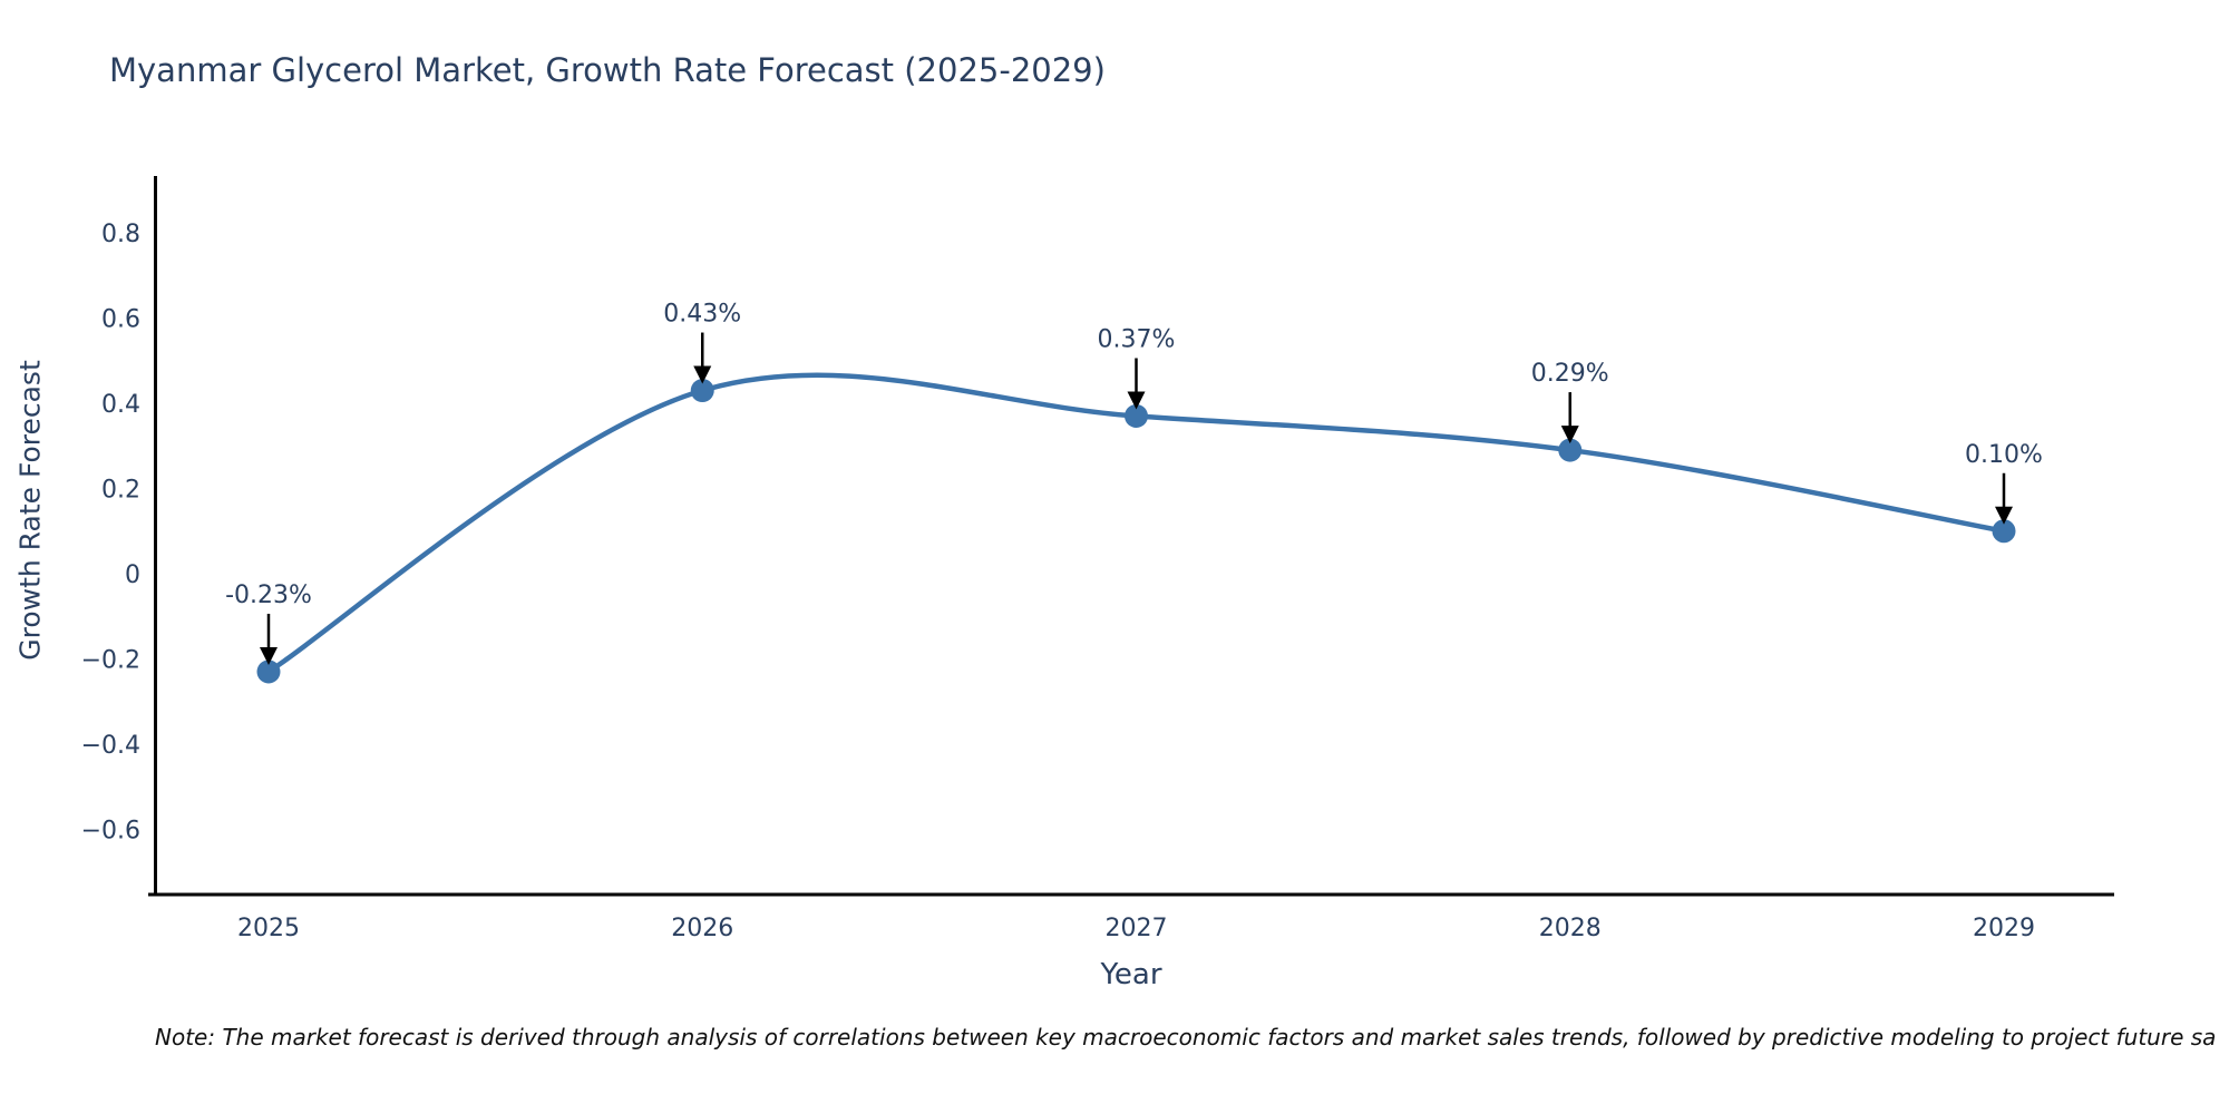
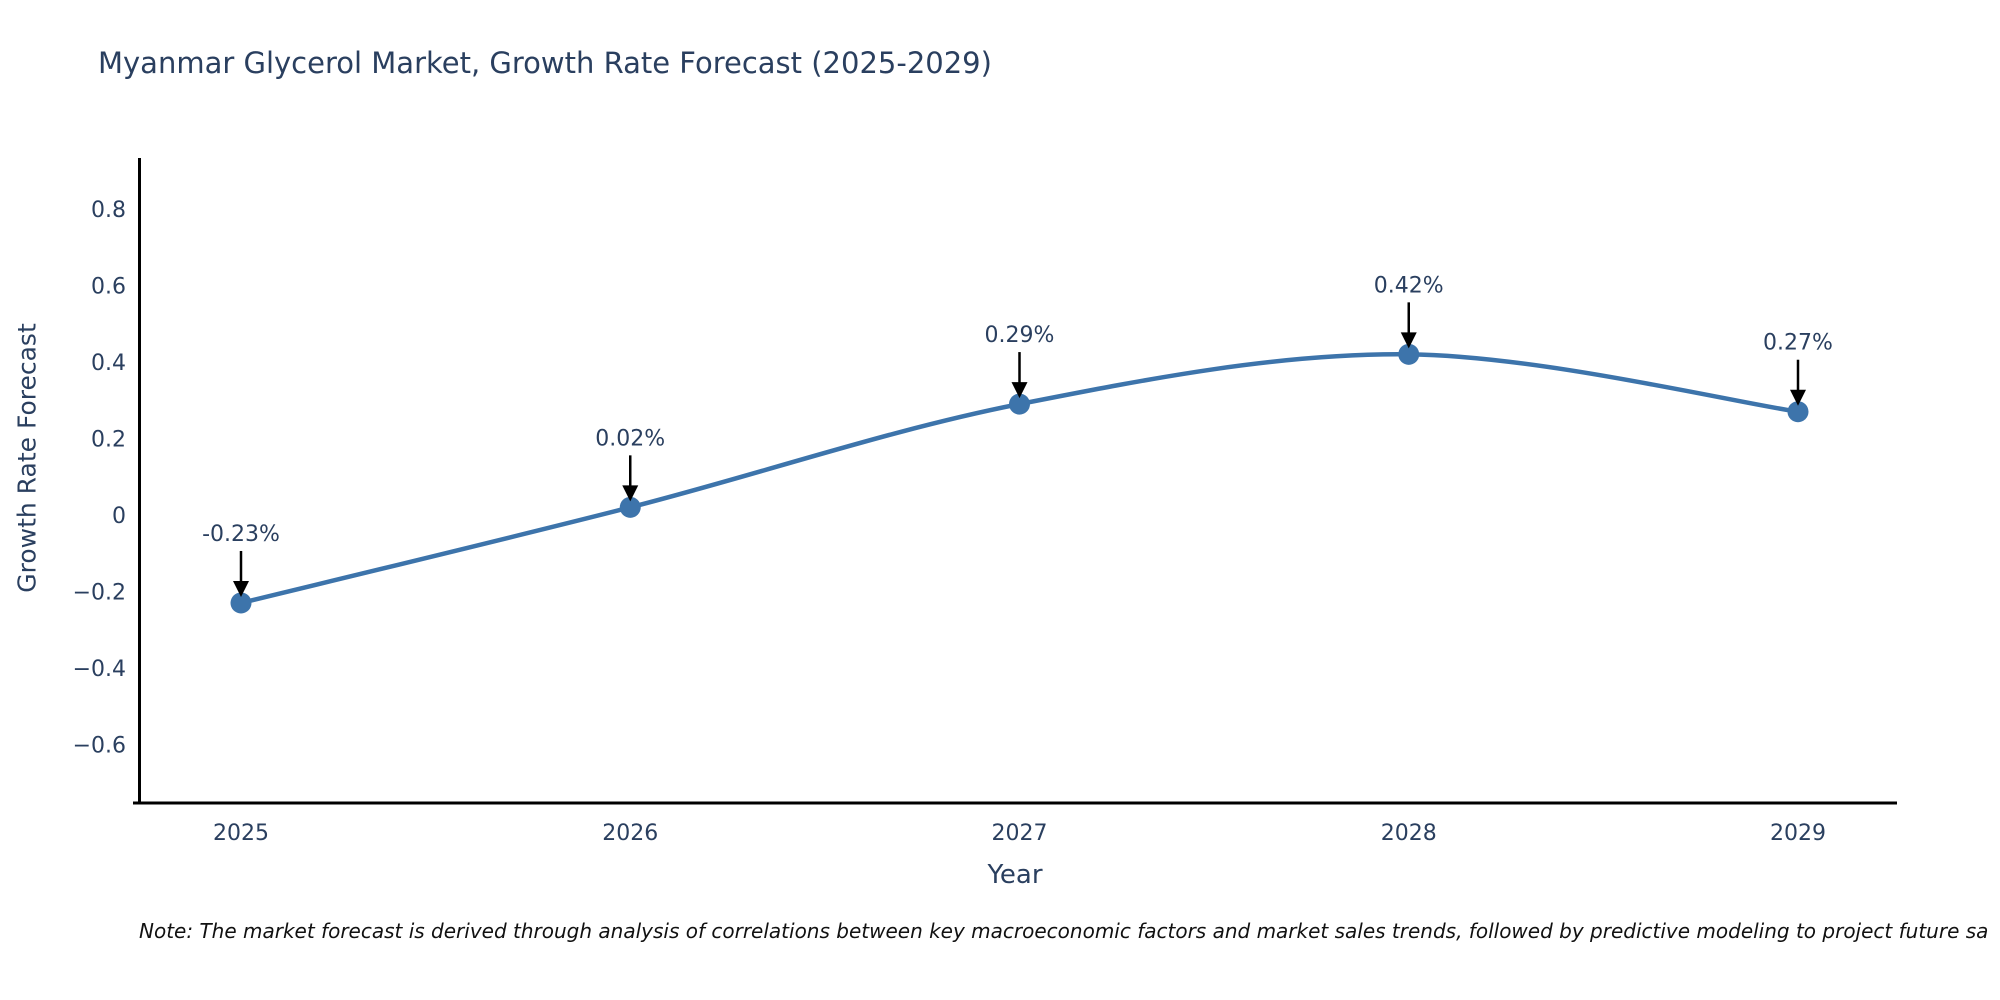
2026: 0.43% -> 0.02%
2027: 0.37% -> 0.29%
2028: 0.29% -> 0.42%
2029: 0.10% -> 0.27%
